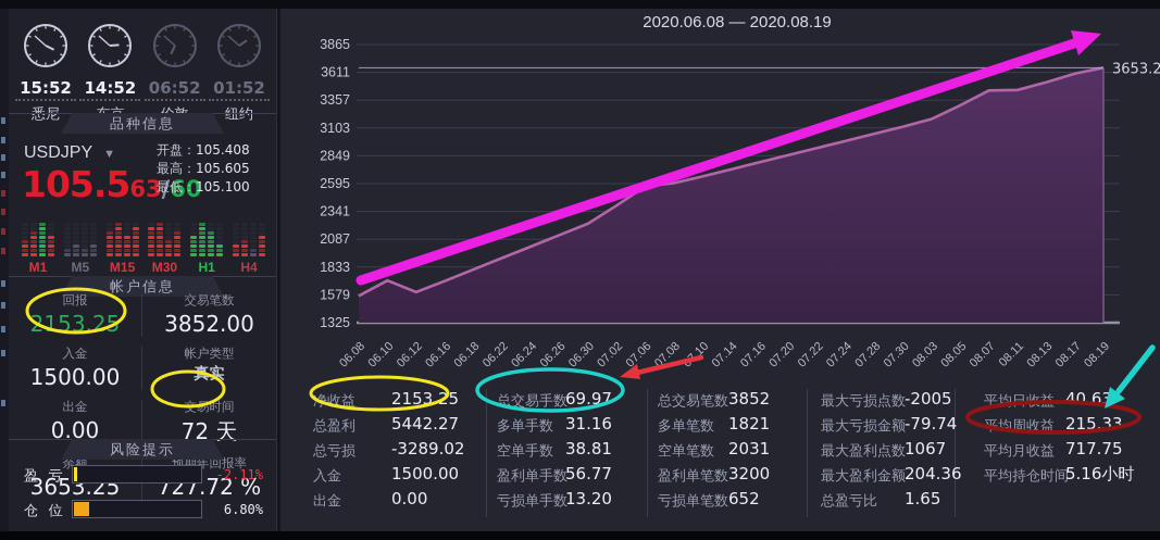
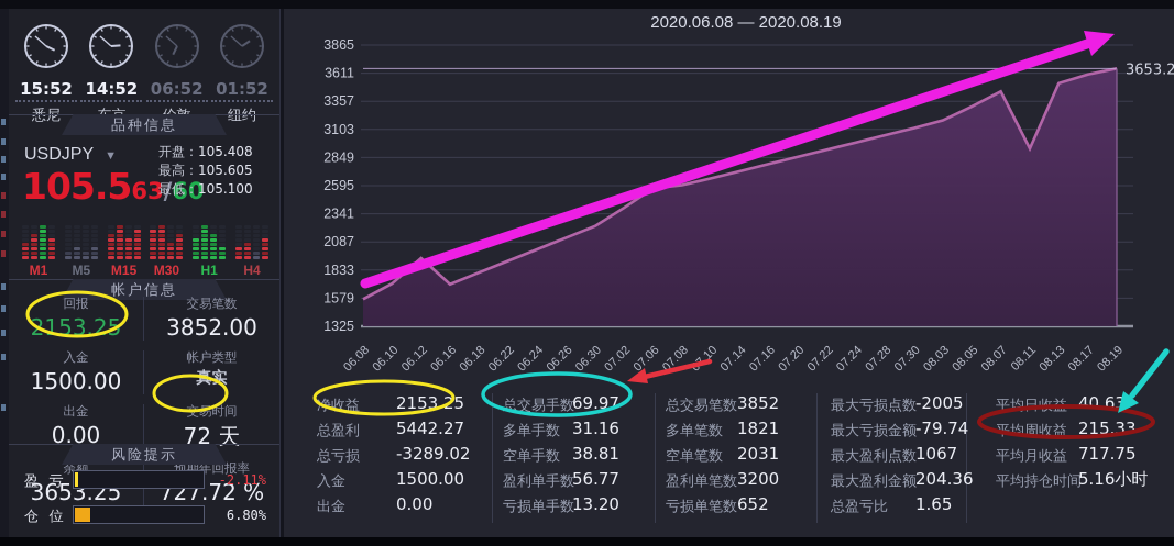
06.12: 1600 -> 1940
08.11: 3450 -> 2930
